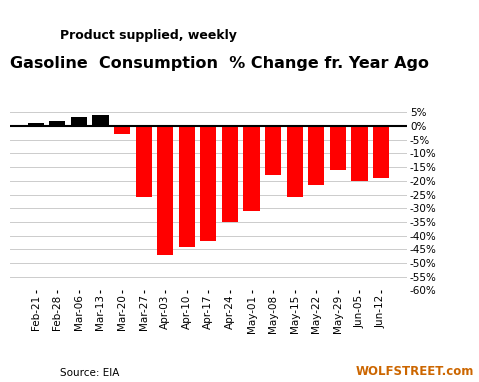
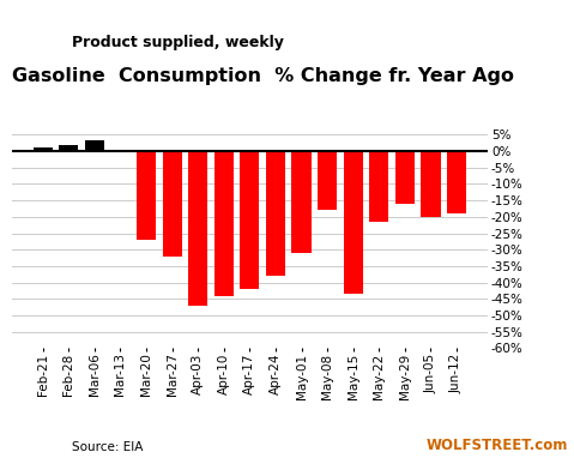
Mar-13: 4.0% -> 0.5%
Mar-20: -3.0% -> -27.0%
Mar-27: -26.0% -> -32.0%
Apr-24: -35.0% -> -38.0%
May-15: -26.0% -> -43.5%
